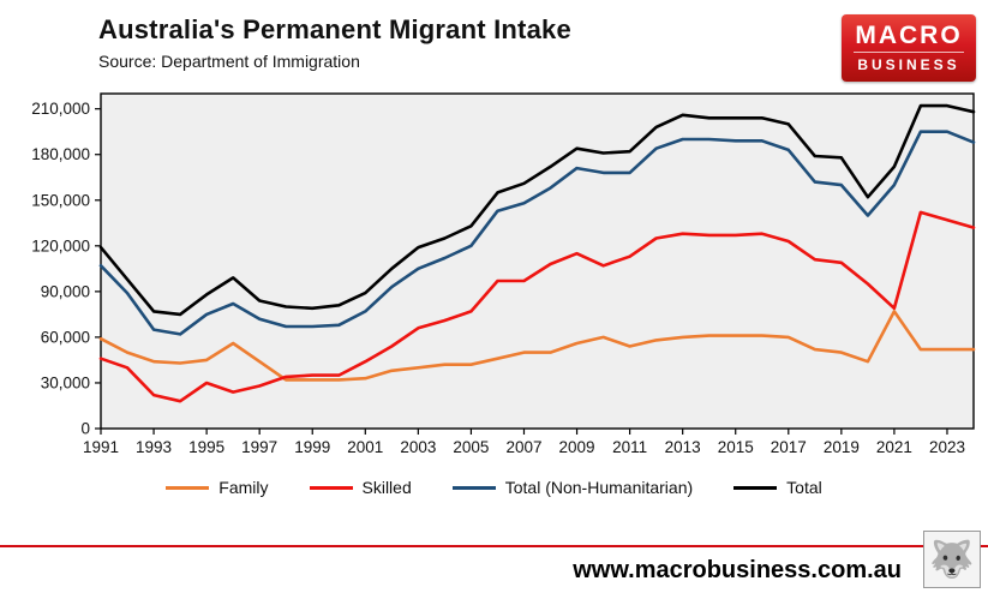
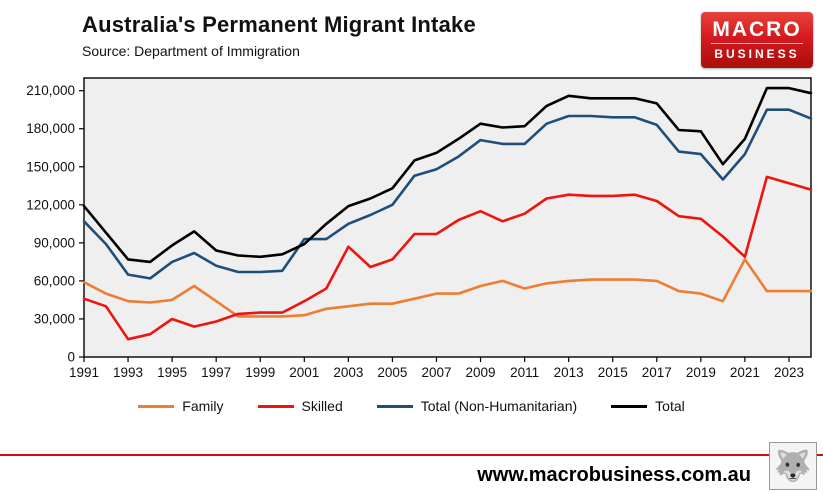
Skilled/1993: 22000 -> 14000
Total (Non-Humanitarian)/2001: 77000 -> 93000
Skilled/2003: 66000 -> 87000
